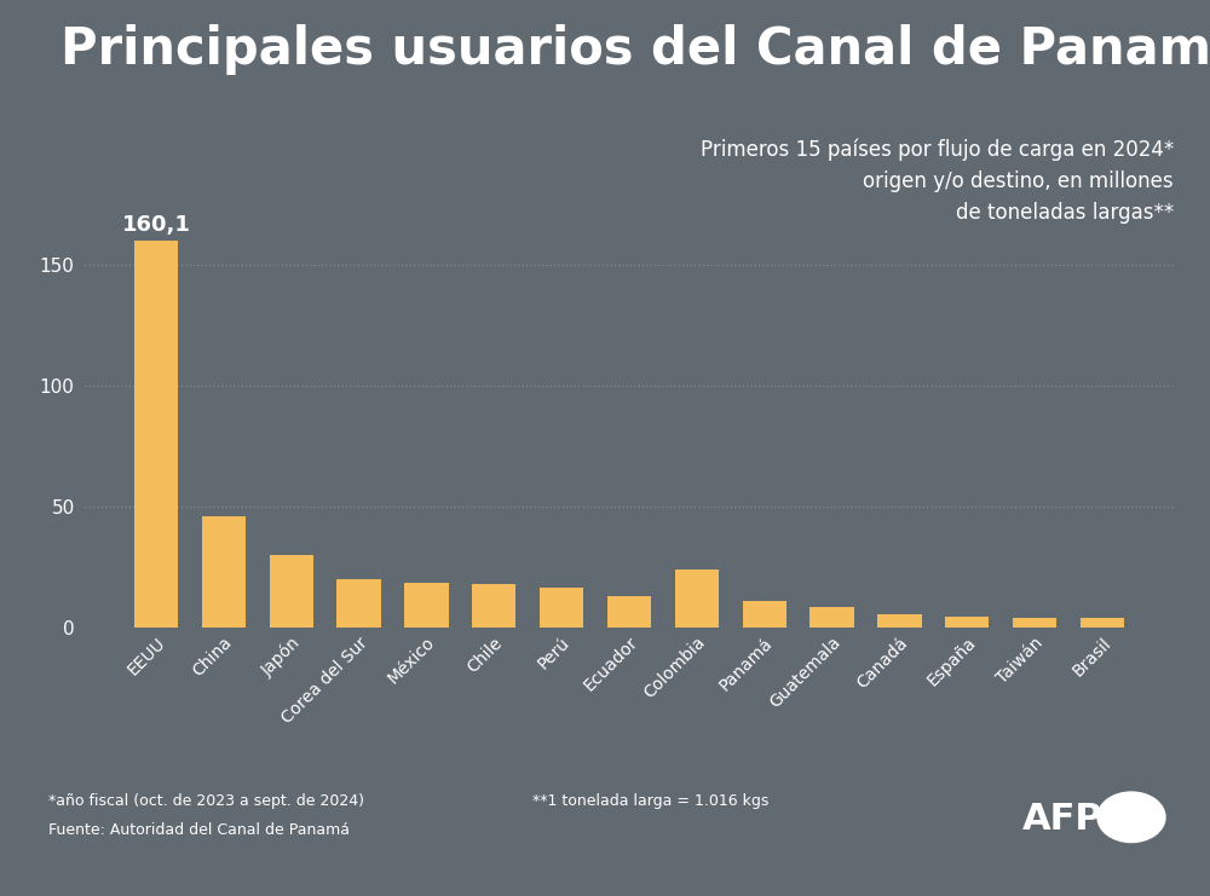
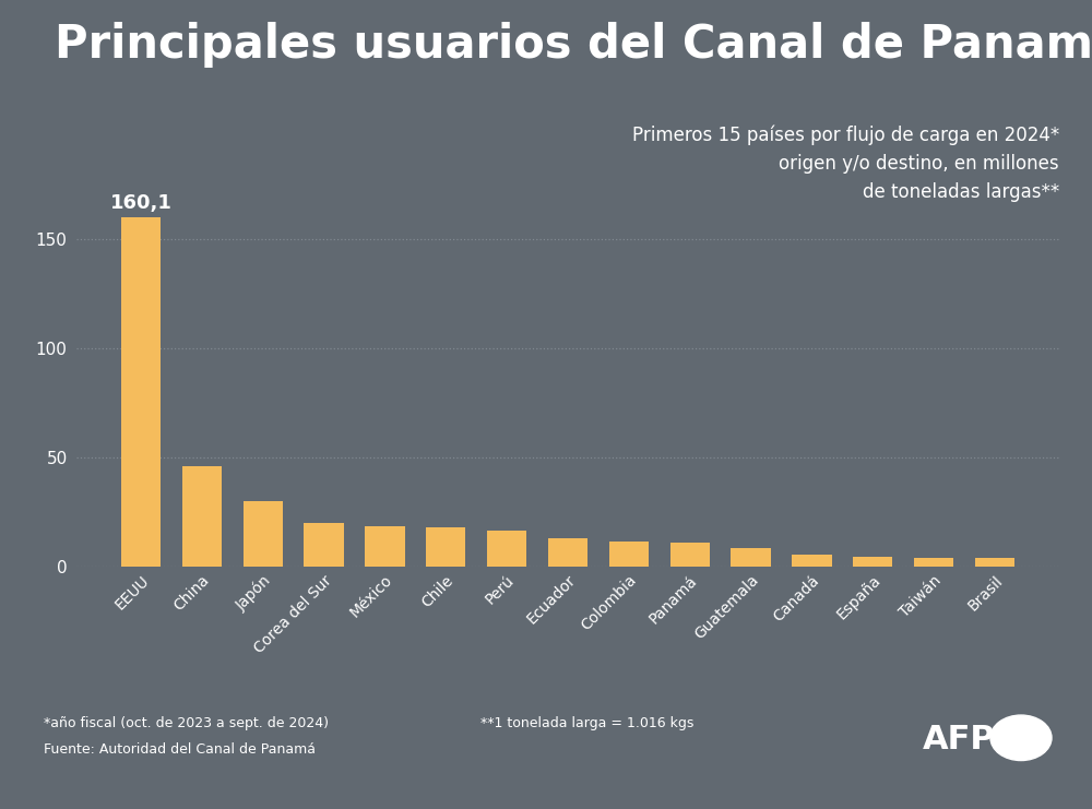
Colombia: 24 -> 12
